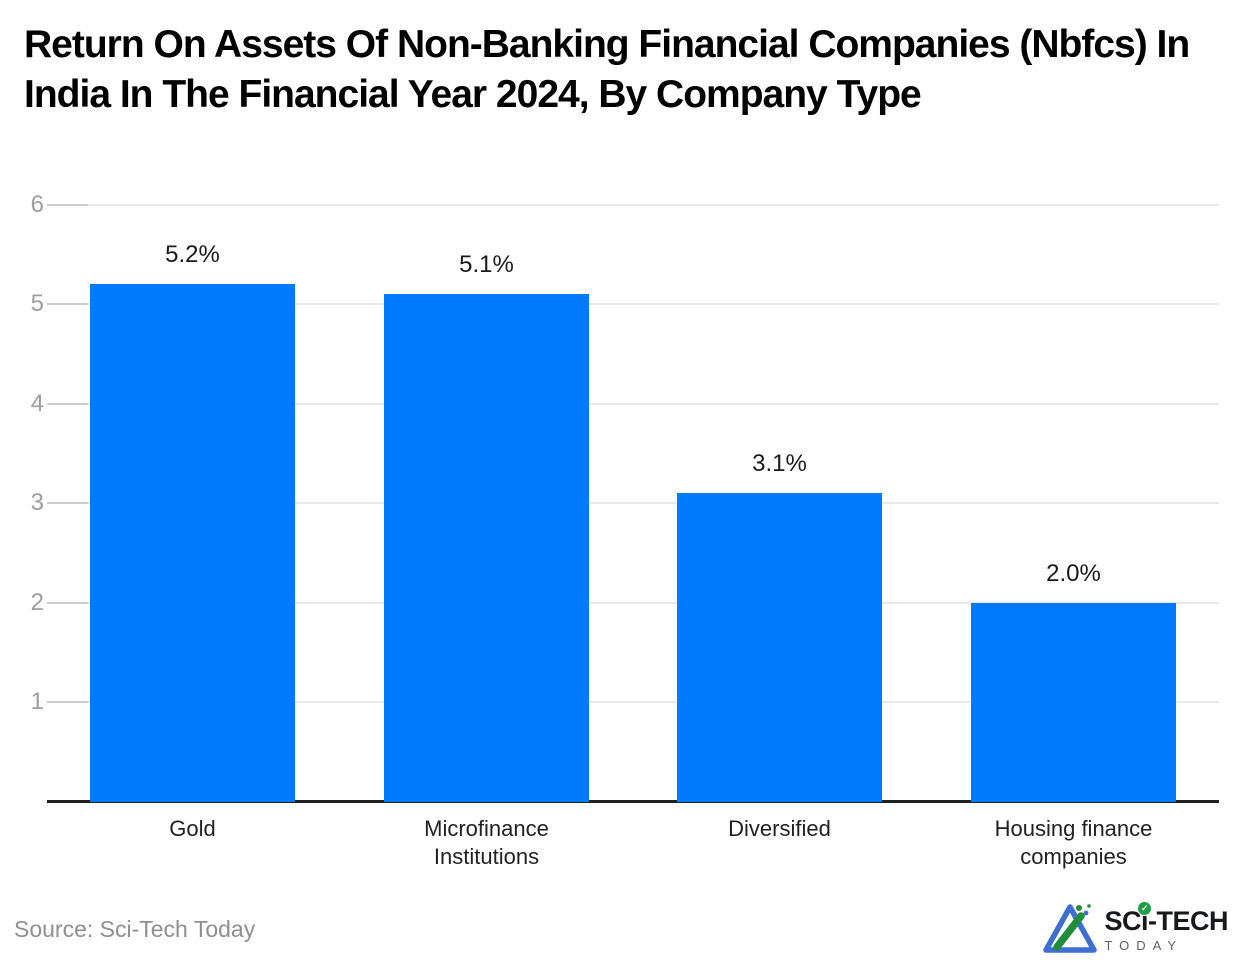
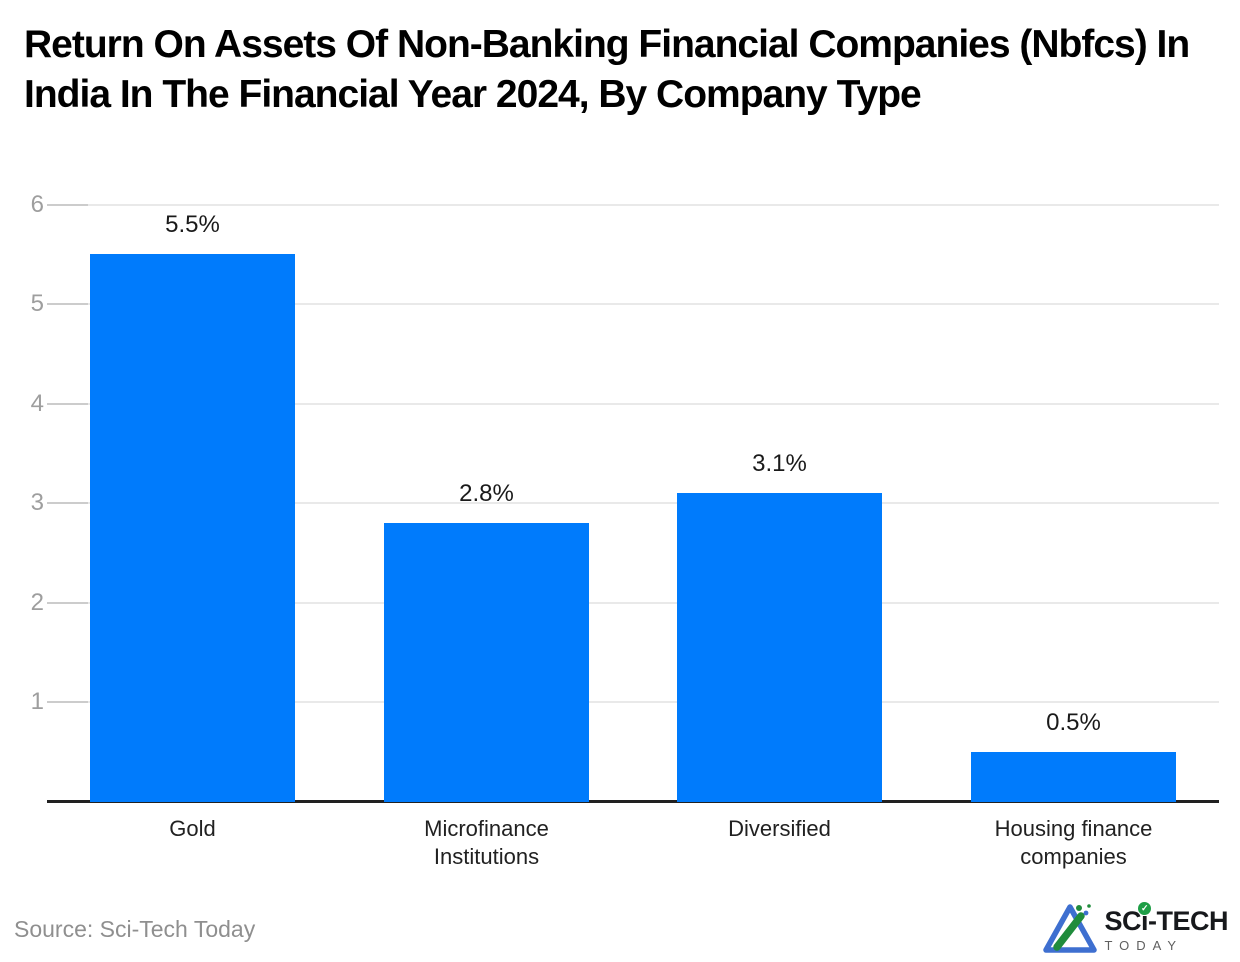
Gold: 5.2% -> 5.5%
Microfinance Institutions: 5.1% -> 2.8%
Housing finance companies: 2.0% -> 0.5%
